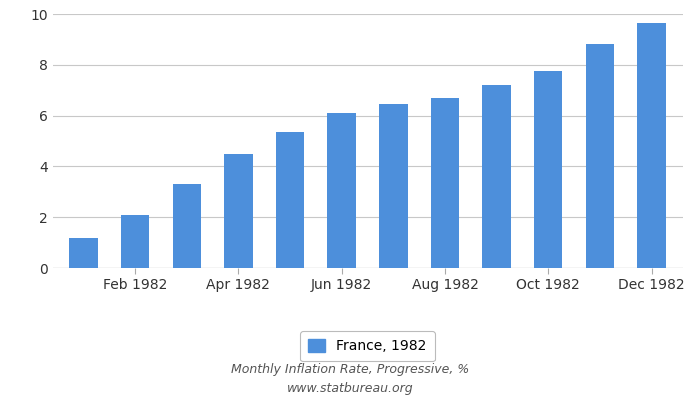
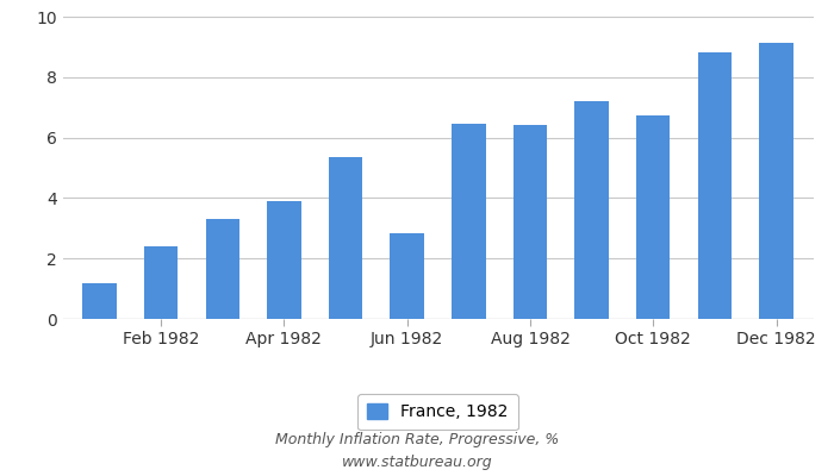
Feb 1982: 2.10 -> 2.40
Apr 1982: 4.50 -> 3.90
Jun 1982: 6.10 -> 2.85
Aug 1982: 6.70 -> 6.40
Oct 1982: 7.75 -> 6.75
Dec 1982: 9.65 -> 9.15
